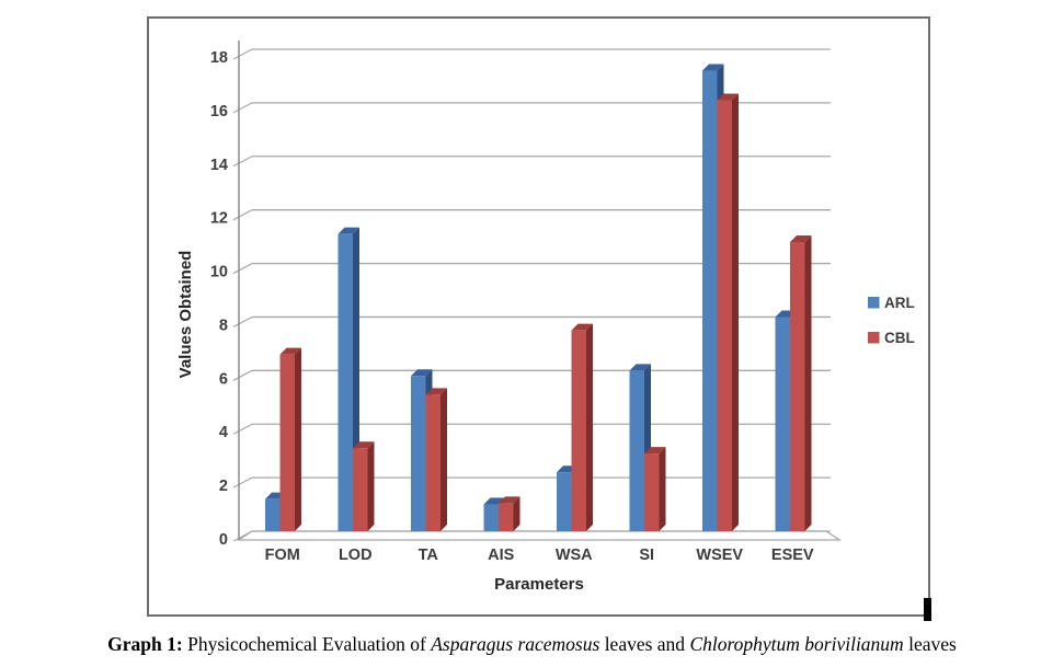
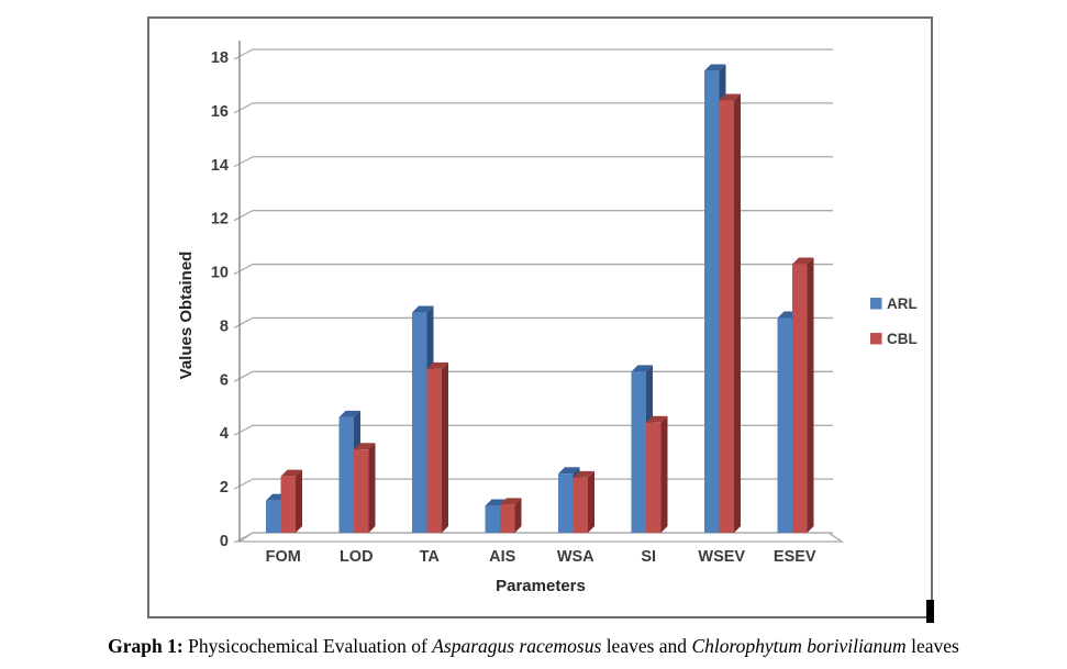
CBL/FOM: 6.6 -> 2.1
ARL/LOD: 11.1 -> 4.3
ARL/TA: 5.8 -> 8.2
CBL/TA: 5.1 -> 6.1
CBL/WSA: 7.5 -> 2.0
CBL/SI: 2.9 -> 4.1
CBL/ESEV: 10.8 -> 10.0
